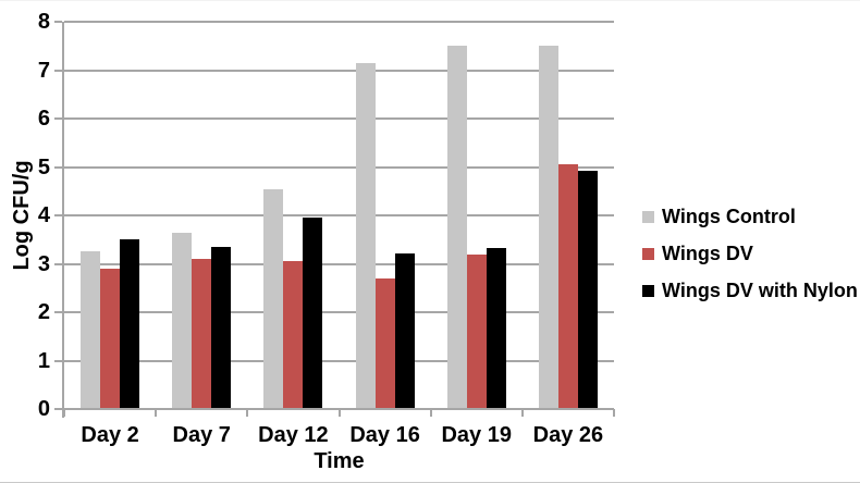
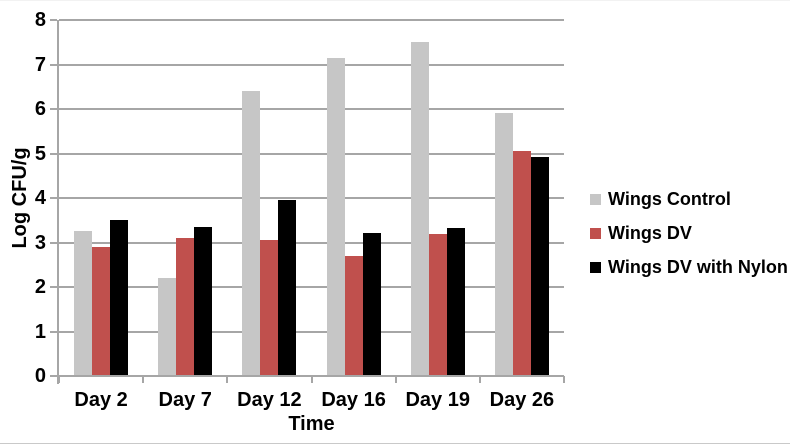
Wings Control/Day 7: 3.6 -> 2.2
Wings Control/Day 12: 4.5 -> 6.4
Wings Control/Day 26: 7.5 -> 5.9
